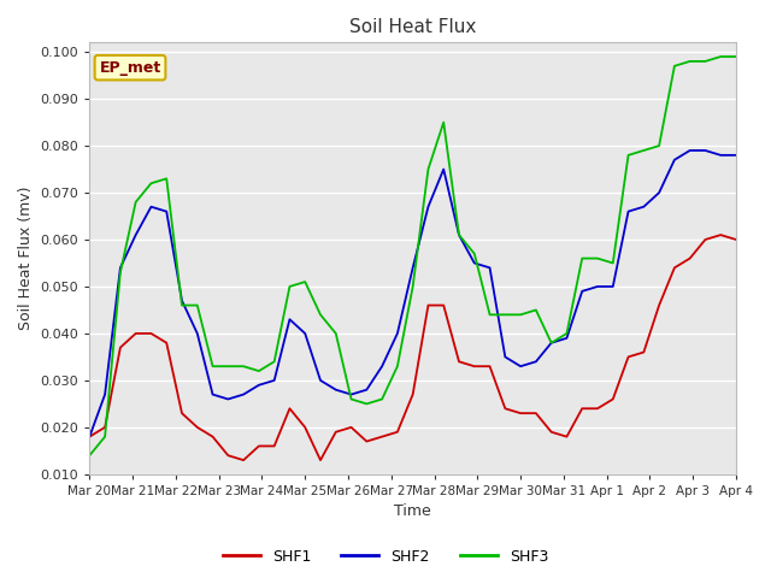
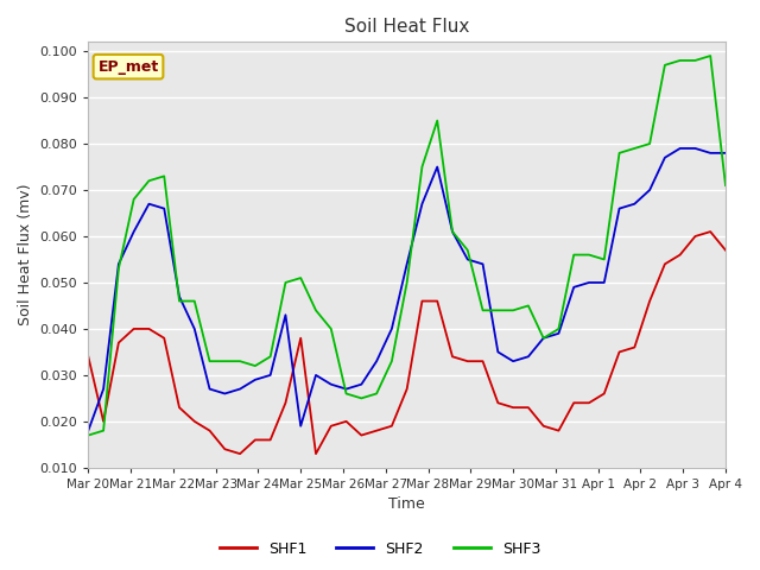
SHF1/Mar 20: 0.018 -> 0.034
SHF3/Mar 20: 0.014 -> 0.017
SHF1/Mar 25: 0.020 -> 0.038
SHF2/Mar 25: 0.040 -> 0.019
SHF1/Apr 4: 0.060 -> 0.057
SHF3/Apr 4: 0.099 -> 0.071
